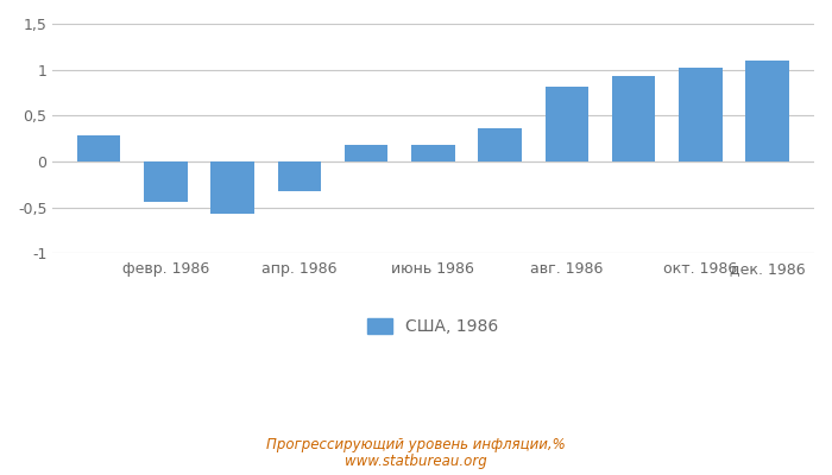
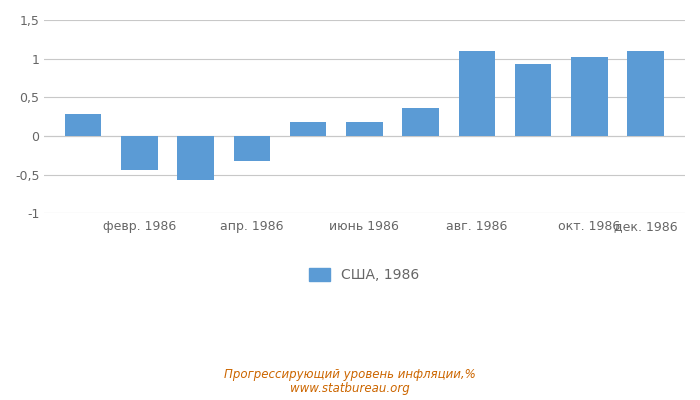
авг. 1986: 0,82 -> 1,10
